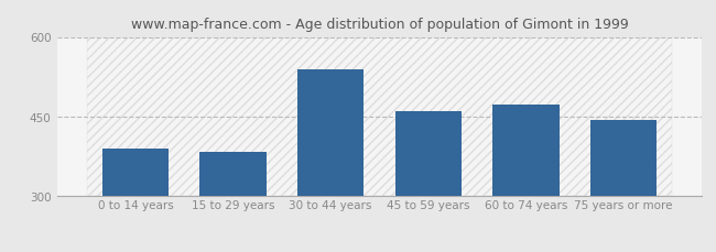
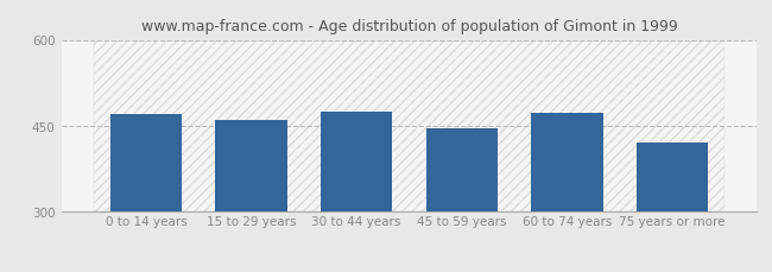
0 to 14 years: 390 -> 470
15 to 29 years: 383 -> 460
30 to 44 years: 538 -> 475
45 to 59 years: 460 -> 445
75 years or more: 443 -> 420
